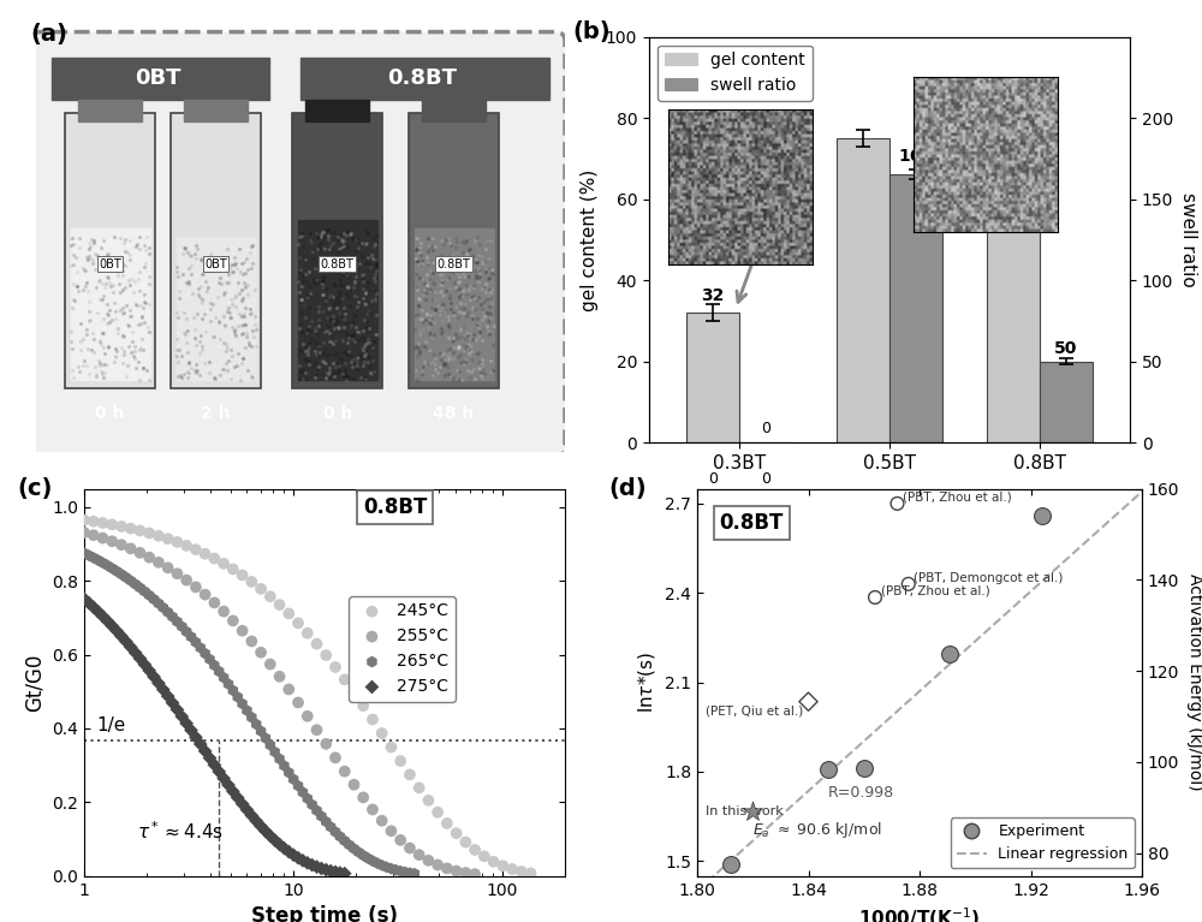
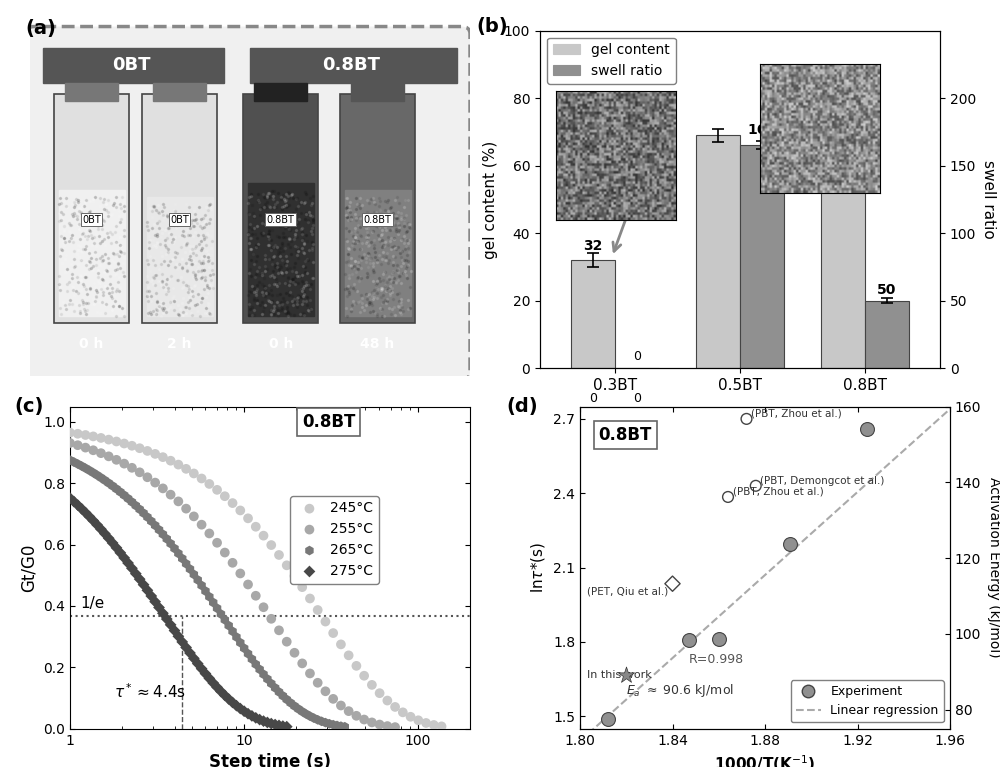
gel content/0.5BT: 75 -> 69
